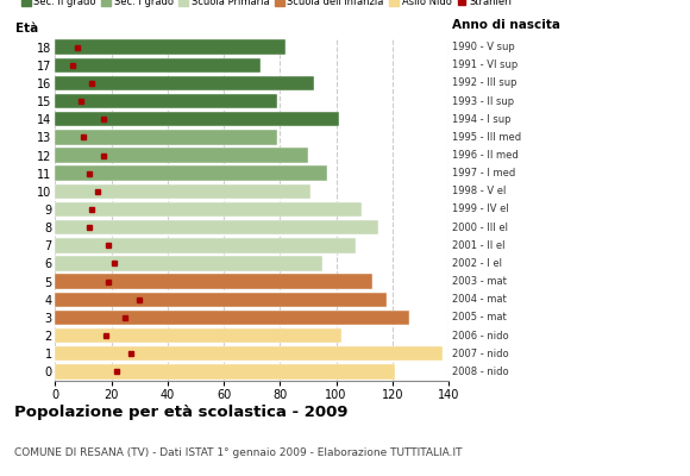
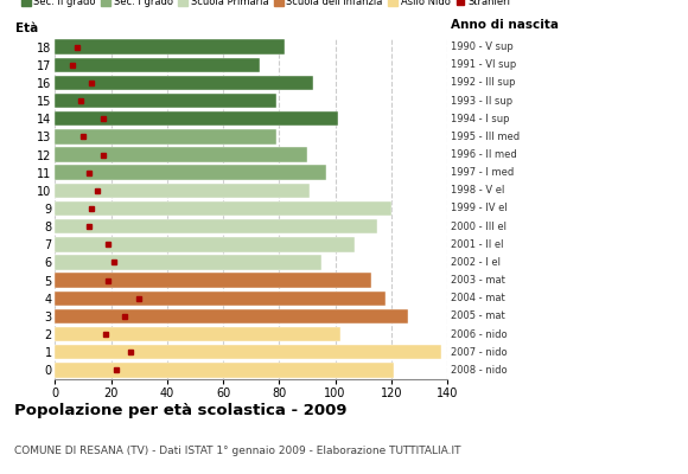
9: 109 -> 120
